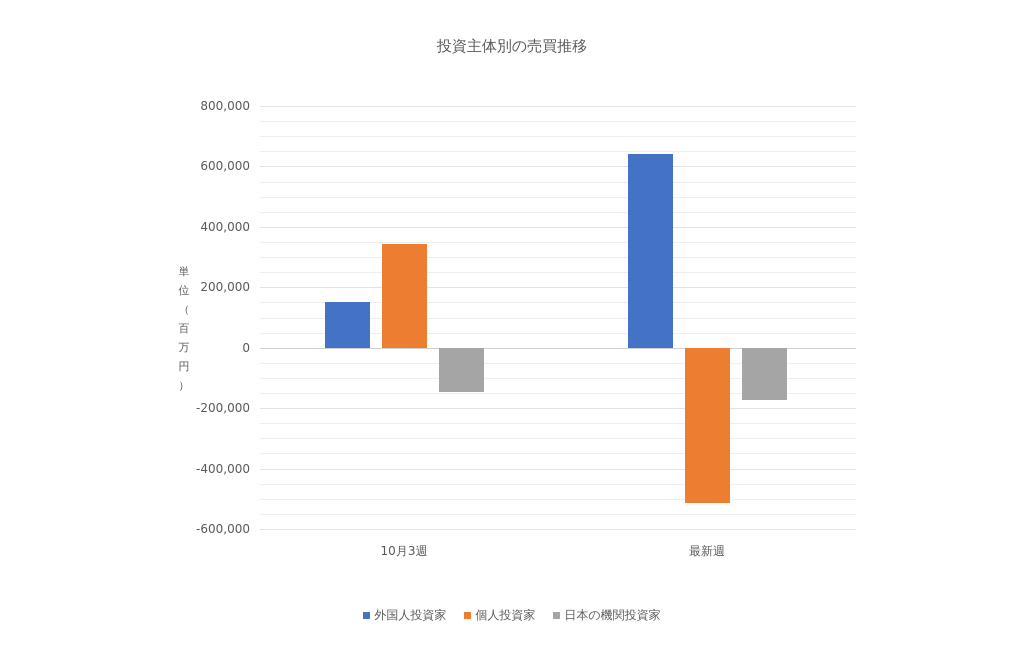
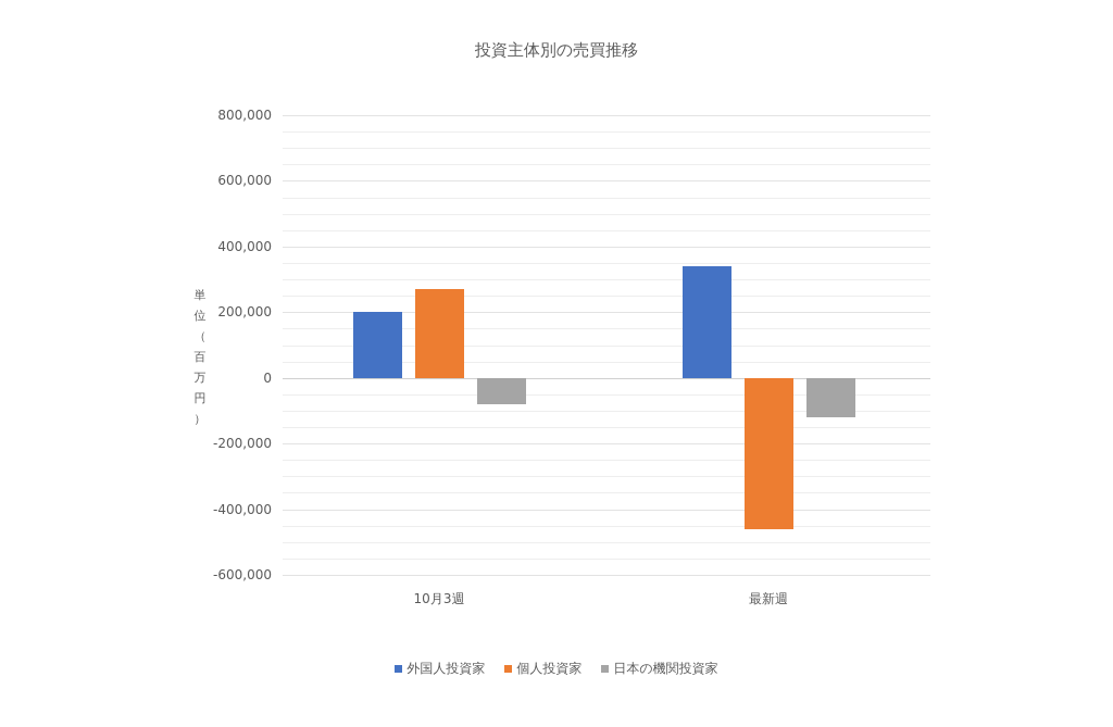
外国人投資家/10月3週: 150000 -> 200000
個人投資家/10月3週: 340000 -> 270000
日本の機関投資家/10月3週: -150000 -> -80000
外国人投資家/最新週: 640000 -> 340000
個人投資家/最新週: -510000 -> -460000
日本の機関投資家/最新週: -170000 -> -120000
